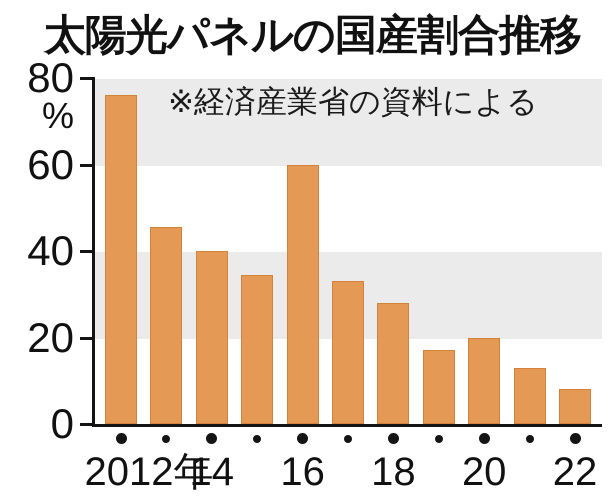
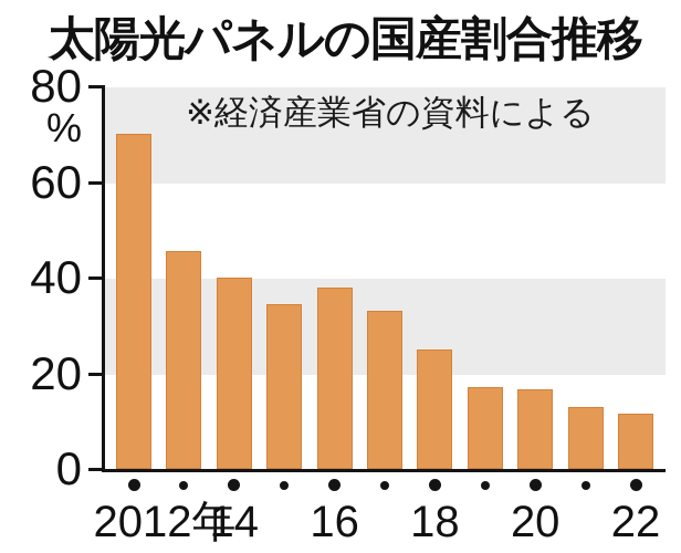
2012年: 76 -> 70
16: 60 -> 38
18: 28 -> 25
20: 20 -> 17
22: 8 -> 12
